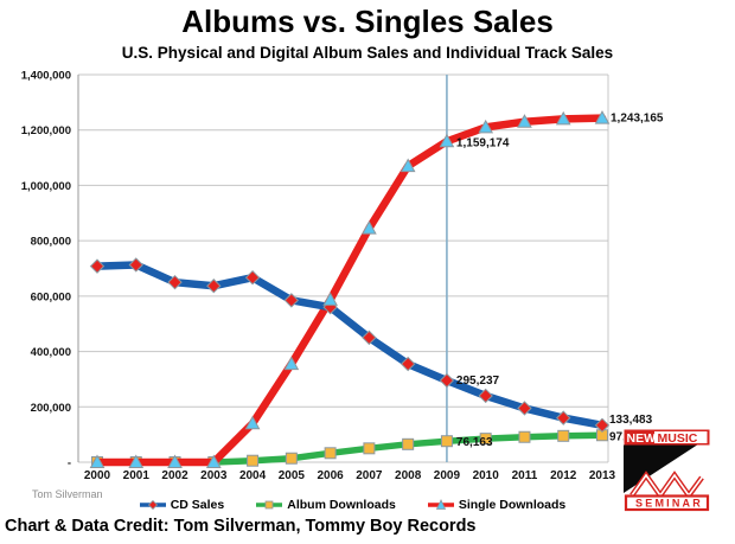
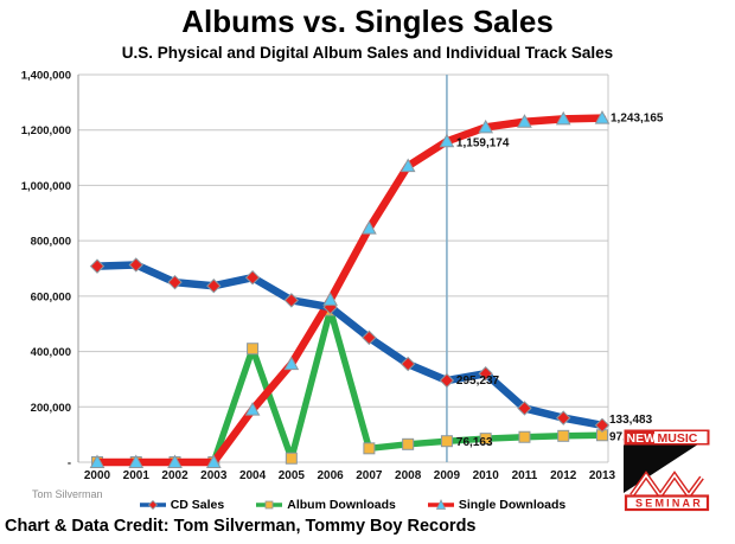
Album Downloads/2004: 10000 -> 410000
Single Downloads/2004: 140000 -> 190000
Album Downloads/2006: 30000 -> 550000
CD Sales/2010: 240000 -> 320000
